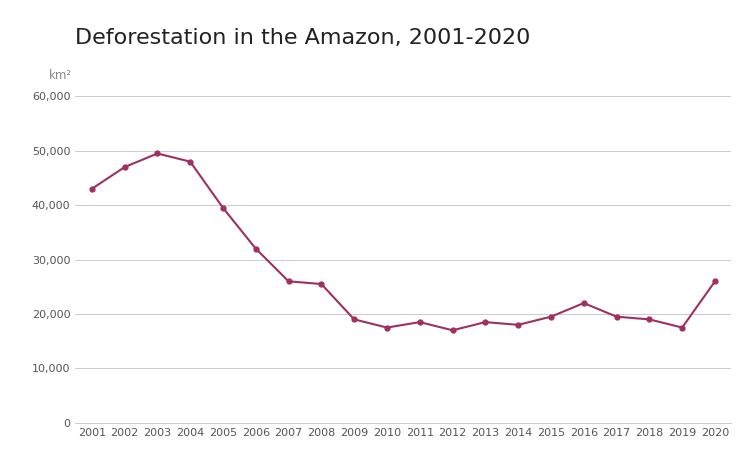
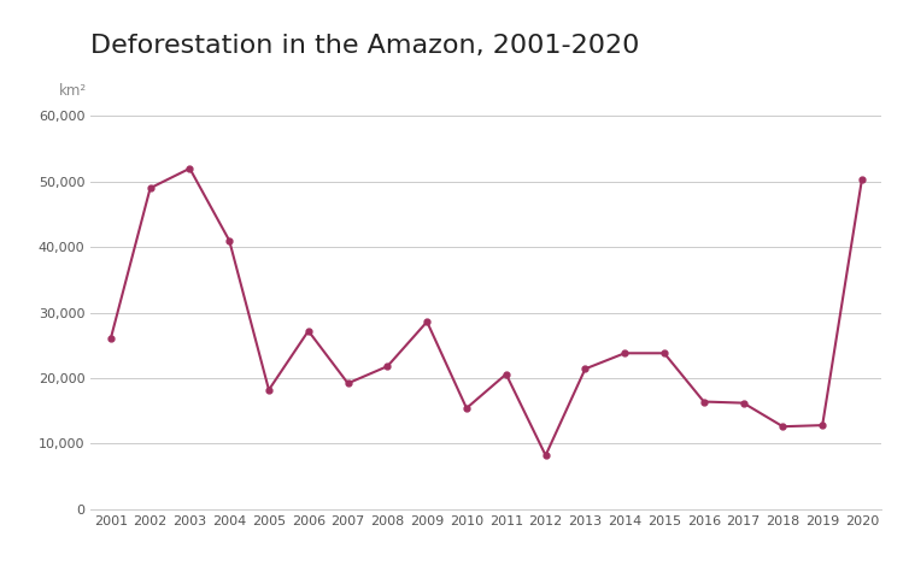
2001: 43,000 -> 26,000
2002: 47,000 -> 49,000
2003: 49,500 -> 52,000
2004: 48,000 -> 41,000
2005: 39,500 -> 18,200
2006: 32,000 -> 27,200
2007: 26,000 -> 19,200
2008: 25,500 -> 21,800
2009: 19,000 -> 28,600
2010: 17,500 -> 15,400
2011: 18,500 -> 20,600
2012: 17,000 -> 8,200
2013: 18,500 -> 21,400
2014: 18,000 -> 23,800
2015: 19,500 -> 23,800
2016: 22,000 -> 16,400
2017: 19,500 -> 16,200
2018: 19,000 -> 12,600
2019: 17,500 -> 12,800
2020: 26,000 -> 50,400
